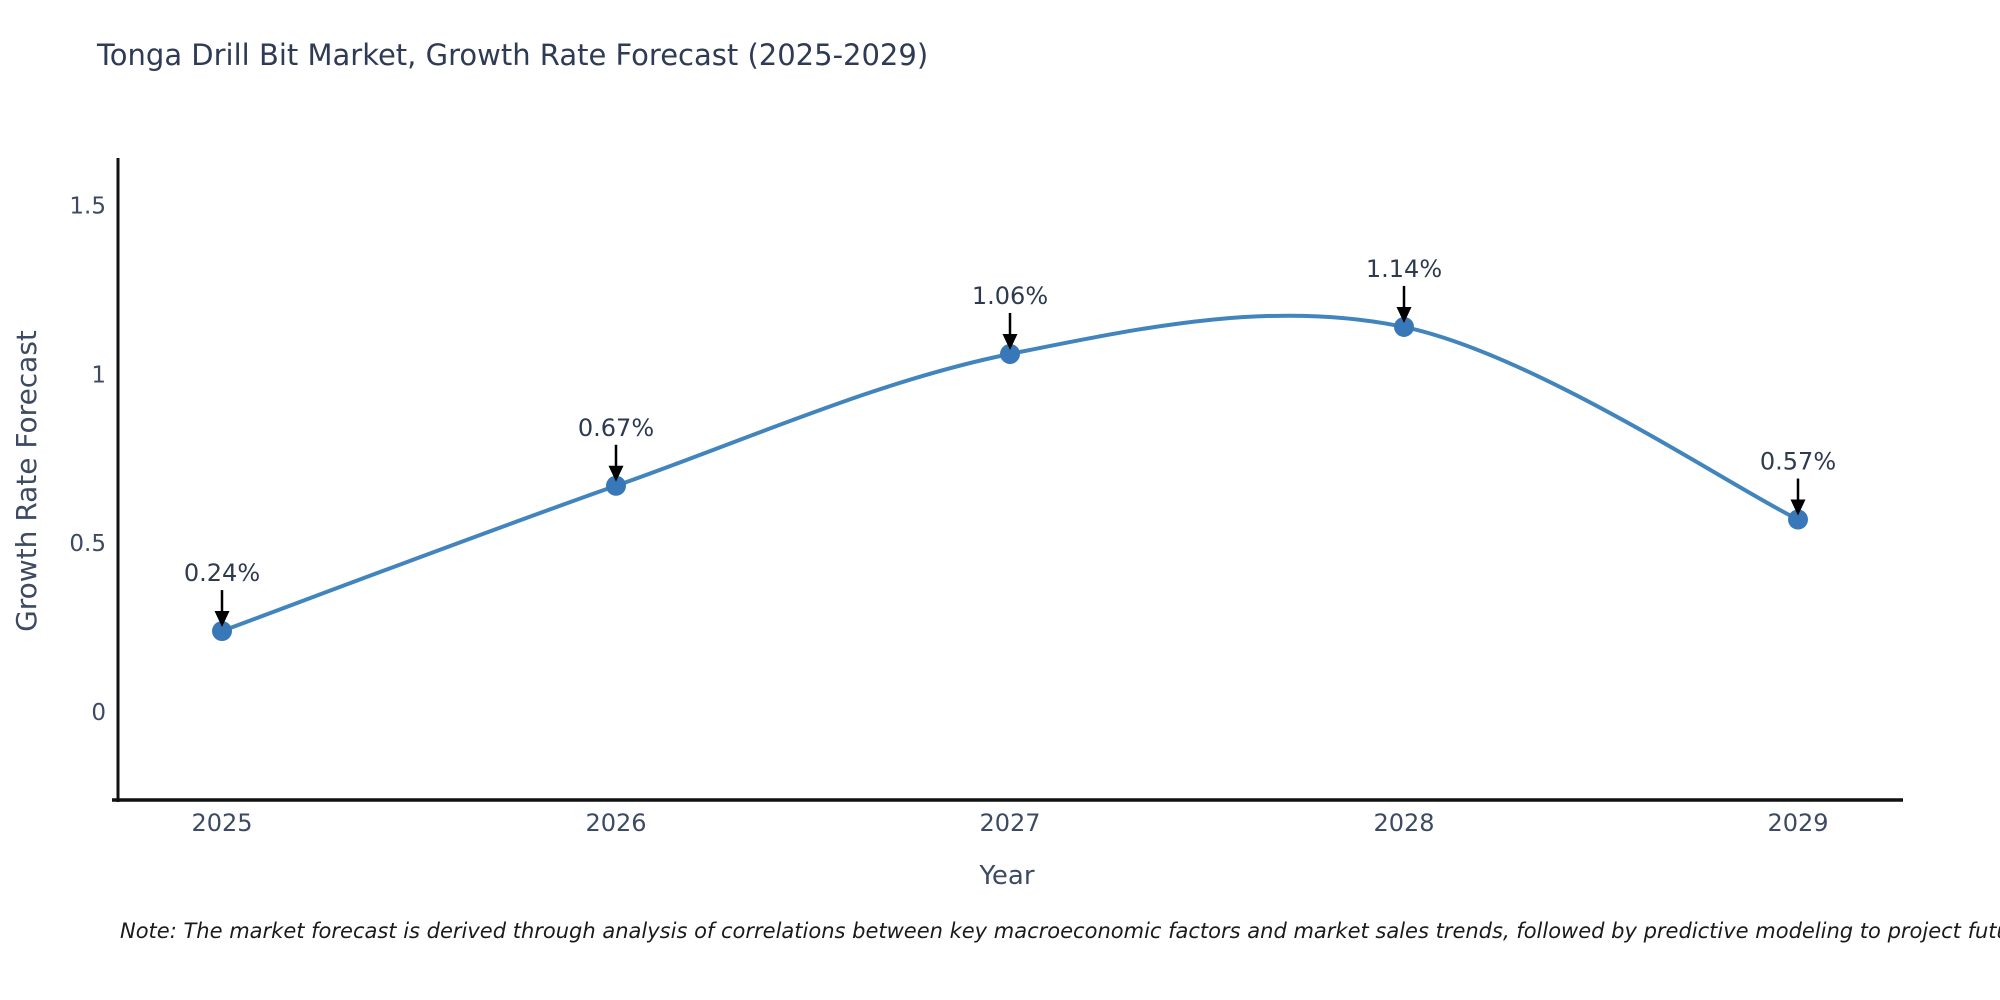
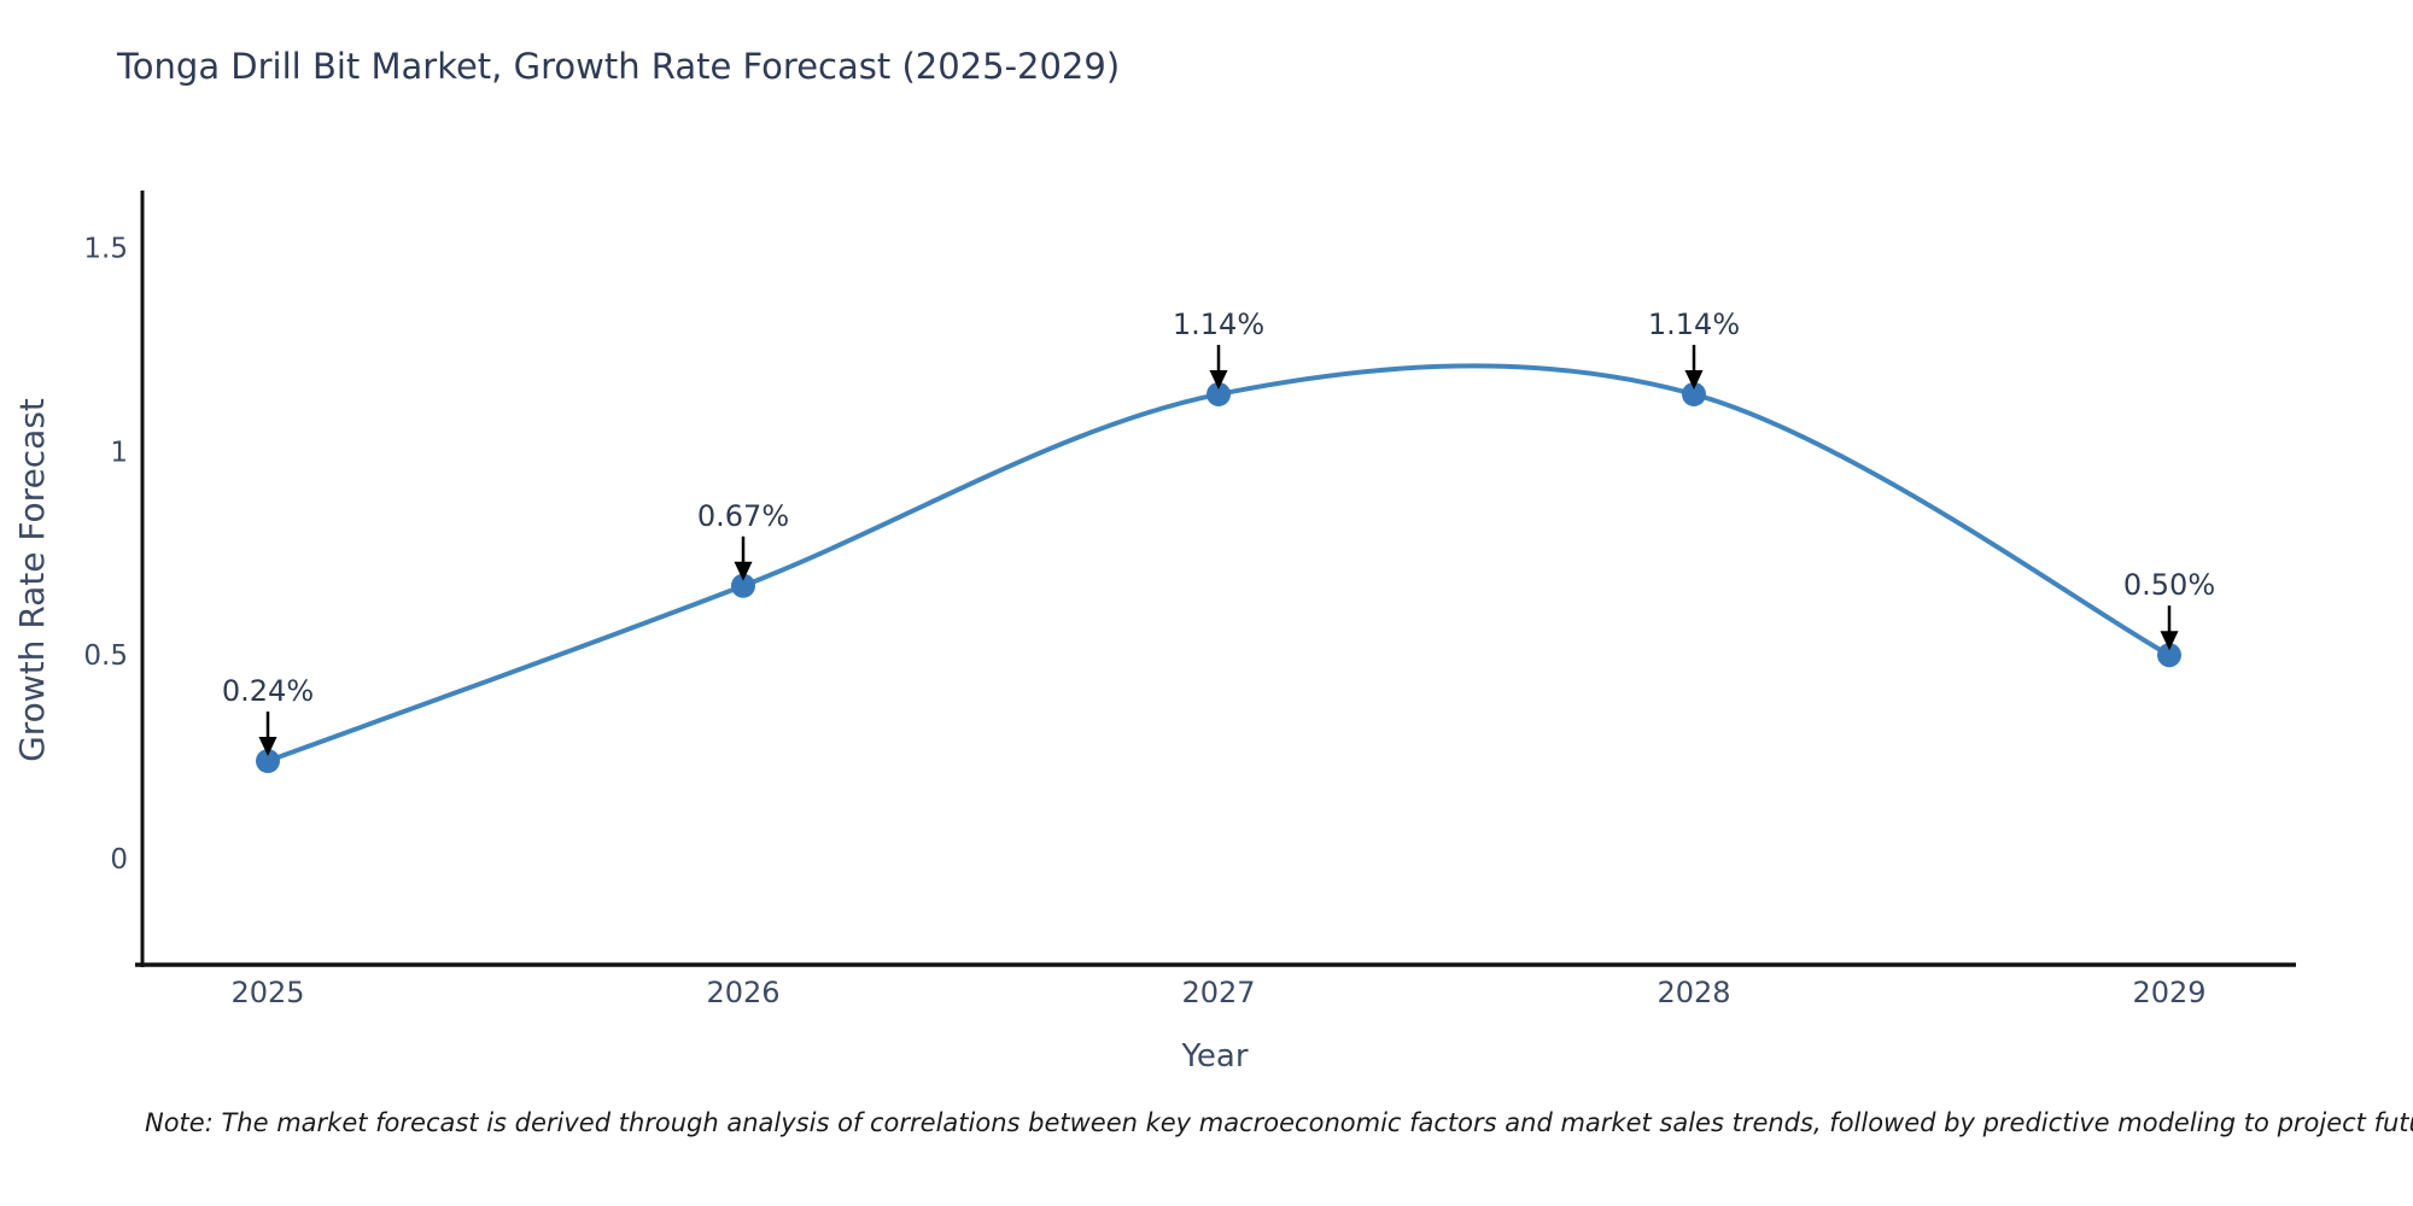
2027: 1.06% -> 1.14%
2029: 0.57% -> 0.50%
